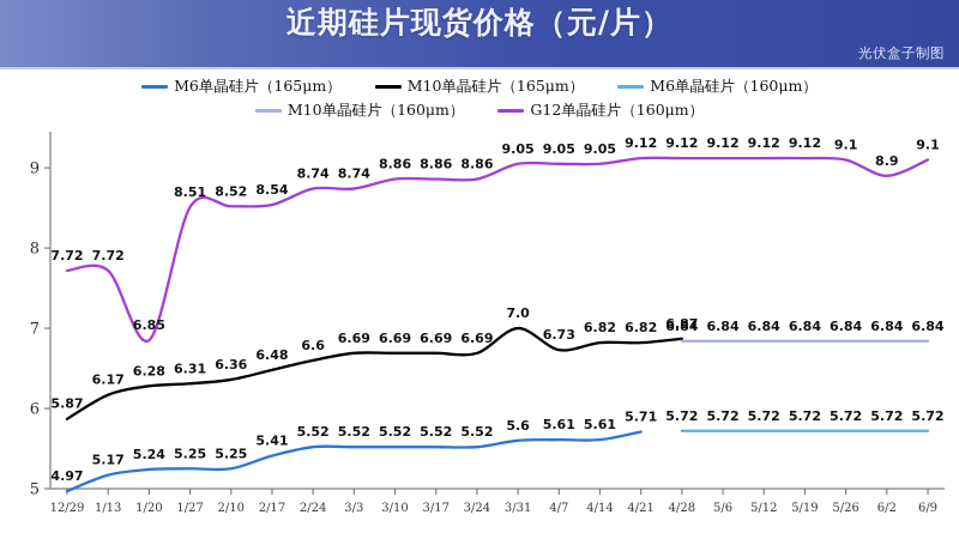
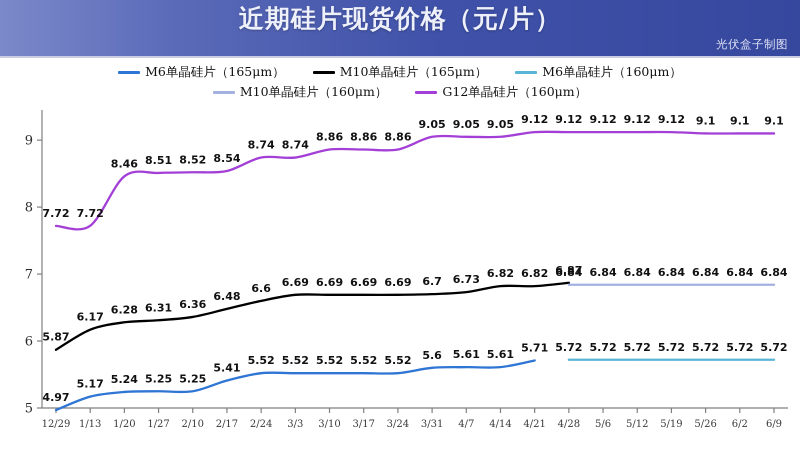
G12单晶硅片（160μm）/1/20: 6.85 -> 8.46
M10单晶硅片（165μm）/3/31: 7.0 -> 6.7
G12单晶硅片（160μm）/6/2: 8.9 -> 9.1
